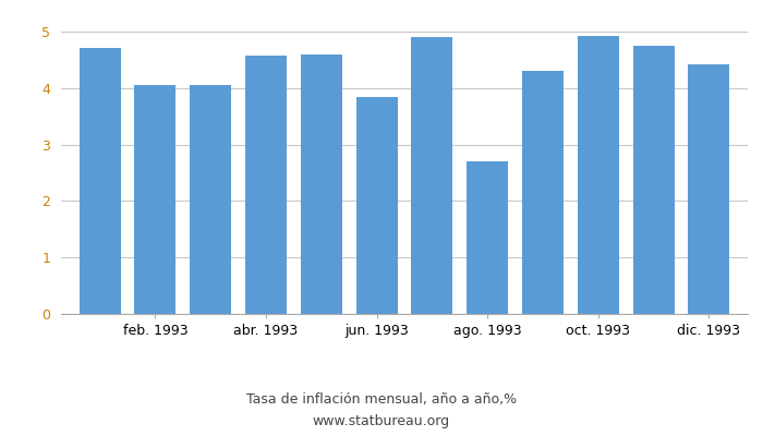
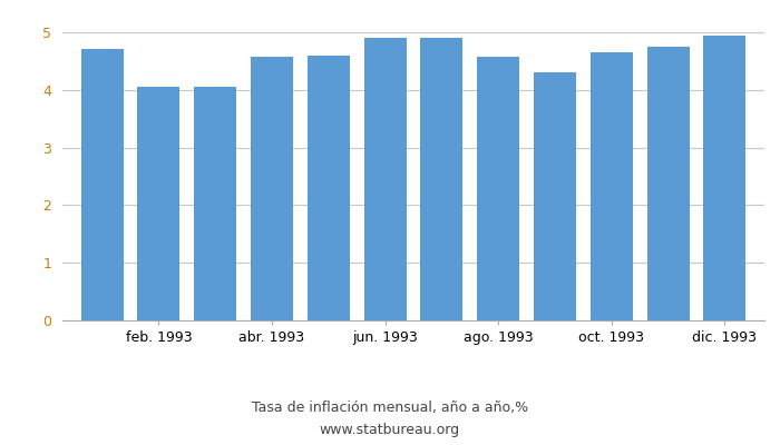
jun. 1993: 3.84 -> 4.90
ago. 1993: 2.70 -> 4.57
oct. 1993: 4.92 -> 4.65
dic. 1993: 4.42 -> 4.95
